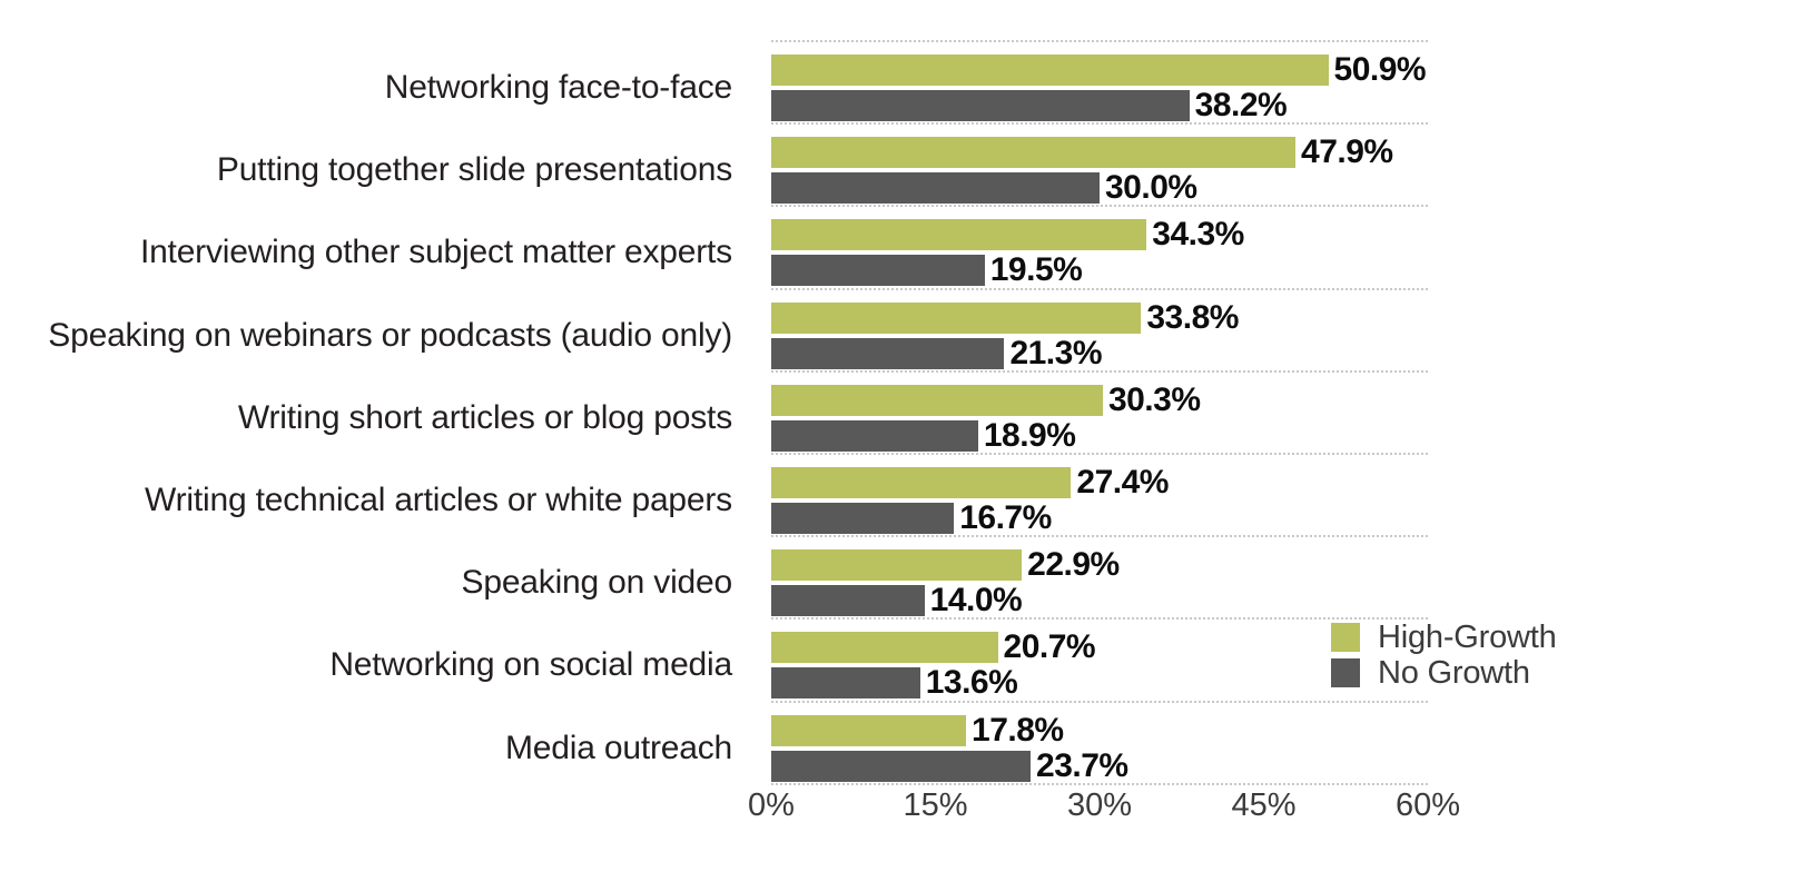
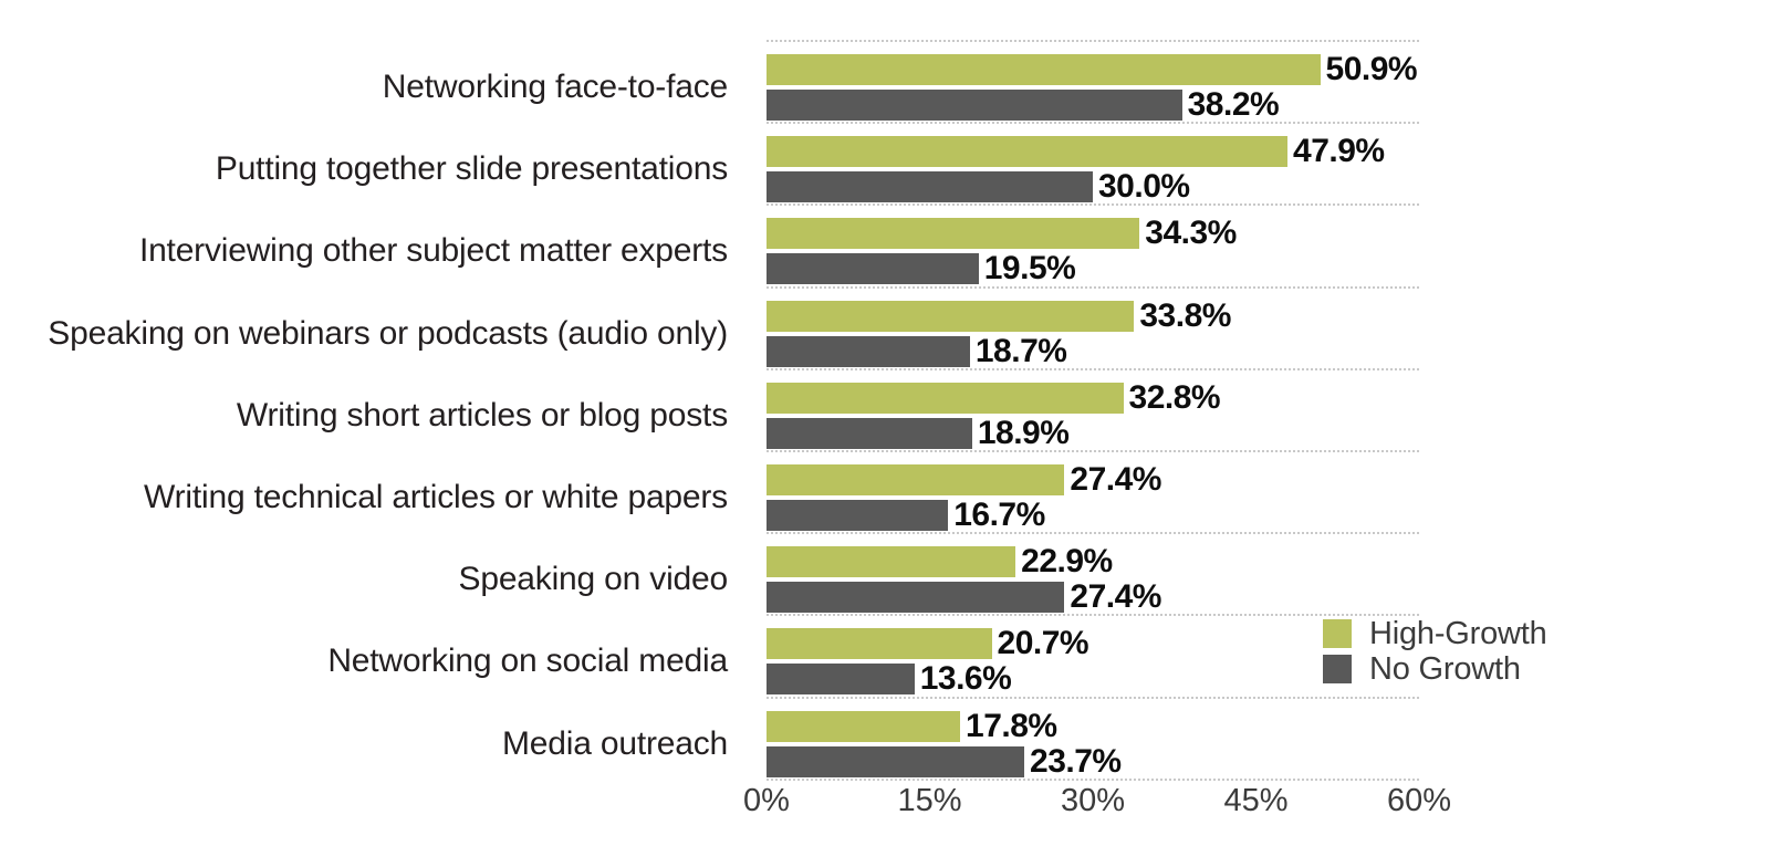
No Growth/Speaking on webinars or podcasts (audio only): 21.3% -> 18.7%
High-Growth/Writing short articles or blog posts: 30.3% -> 32.8%
No Growth/Speaking on video: 14.0% -> 27.4%
